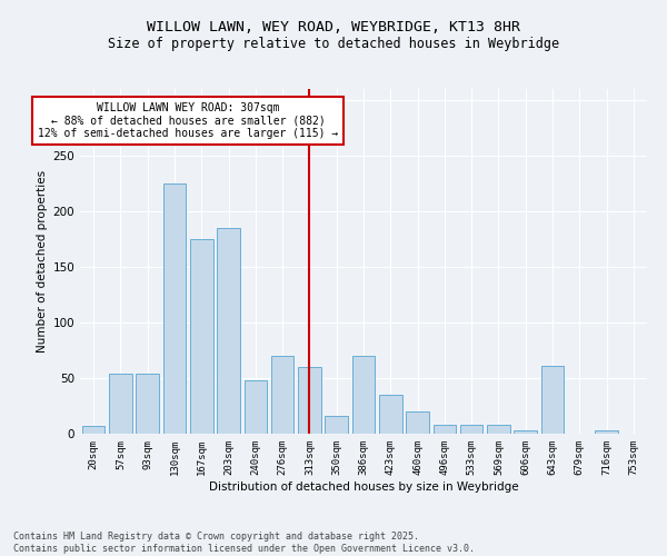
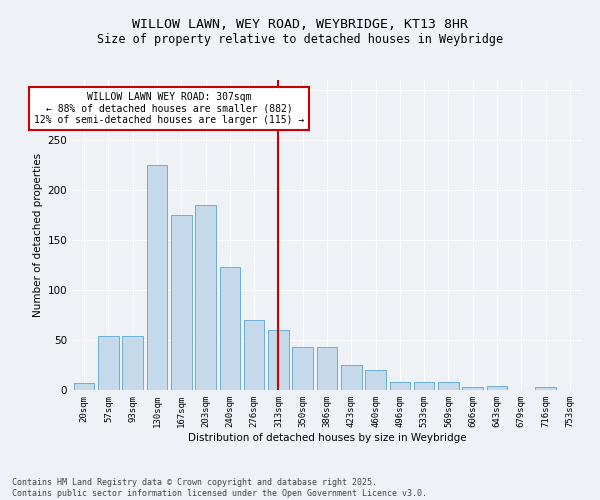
240sqm: 48 -> 123
350sqm: 16 -> 43
386sqm: 70 -> 43
423sqm: 35 -> 25
643sqm: 61 -> 4
